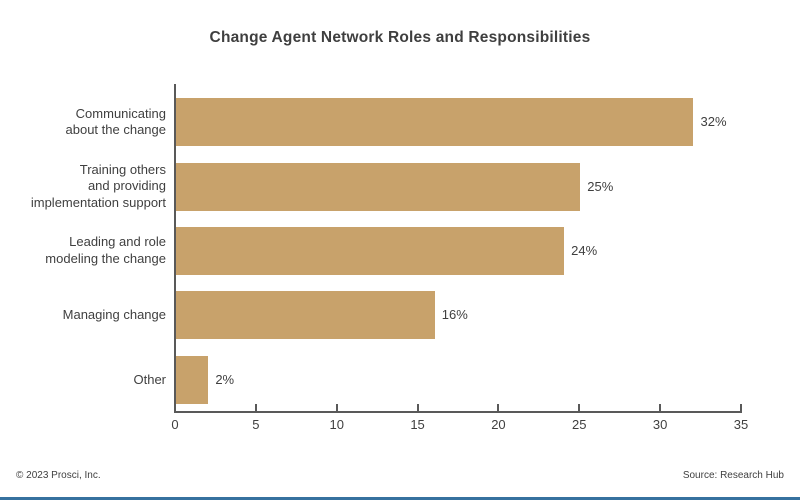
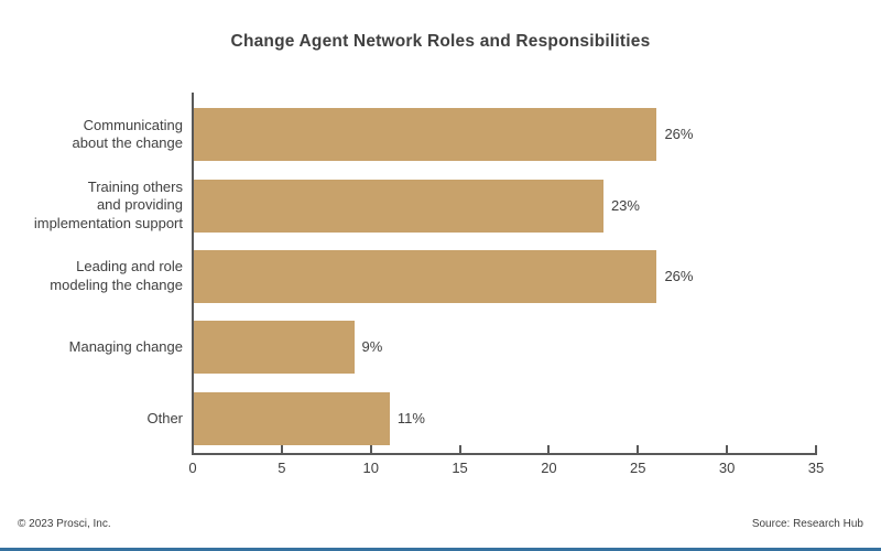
Communicating about the change: 32% -> 26%
Training others and providing implementation support: 25% -> 23%
Leading and role modeling the change: 24% -> 26%
Managing change: 16% -> 9%
Other: 2% -> 11%
